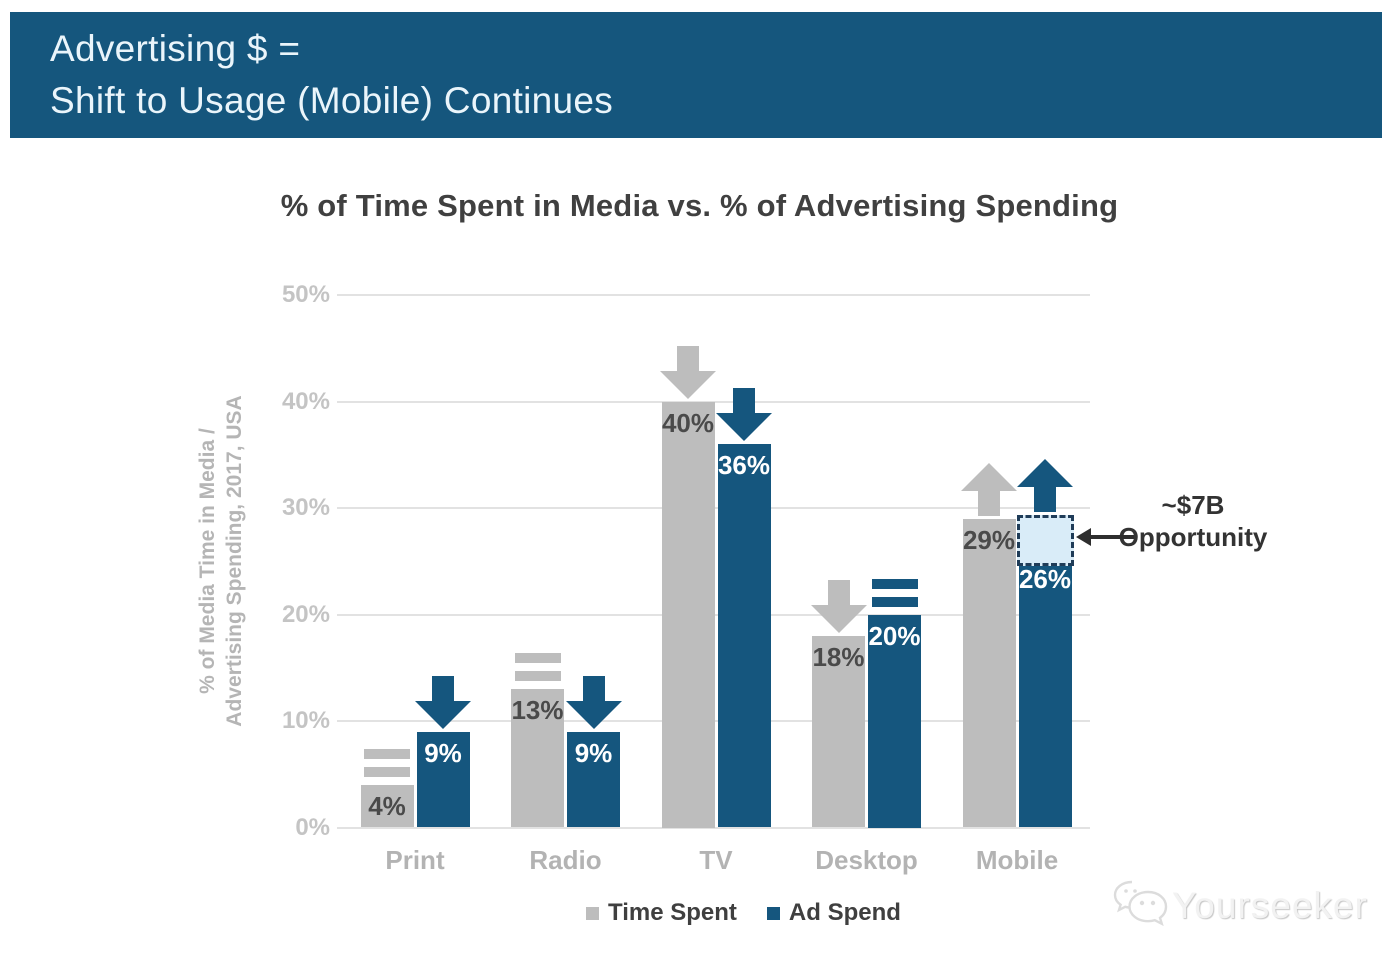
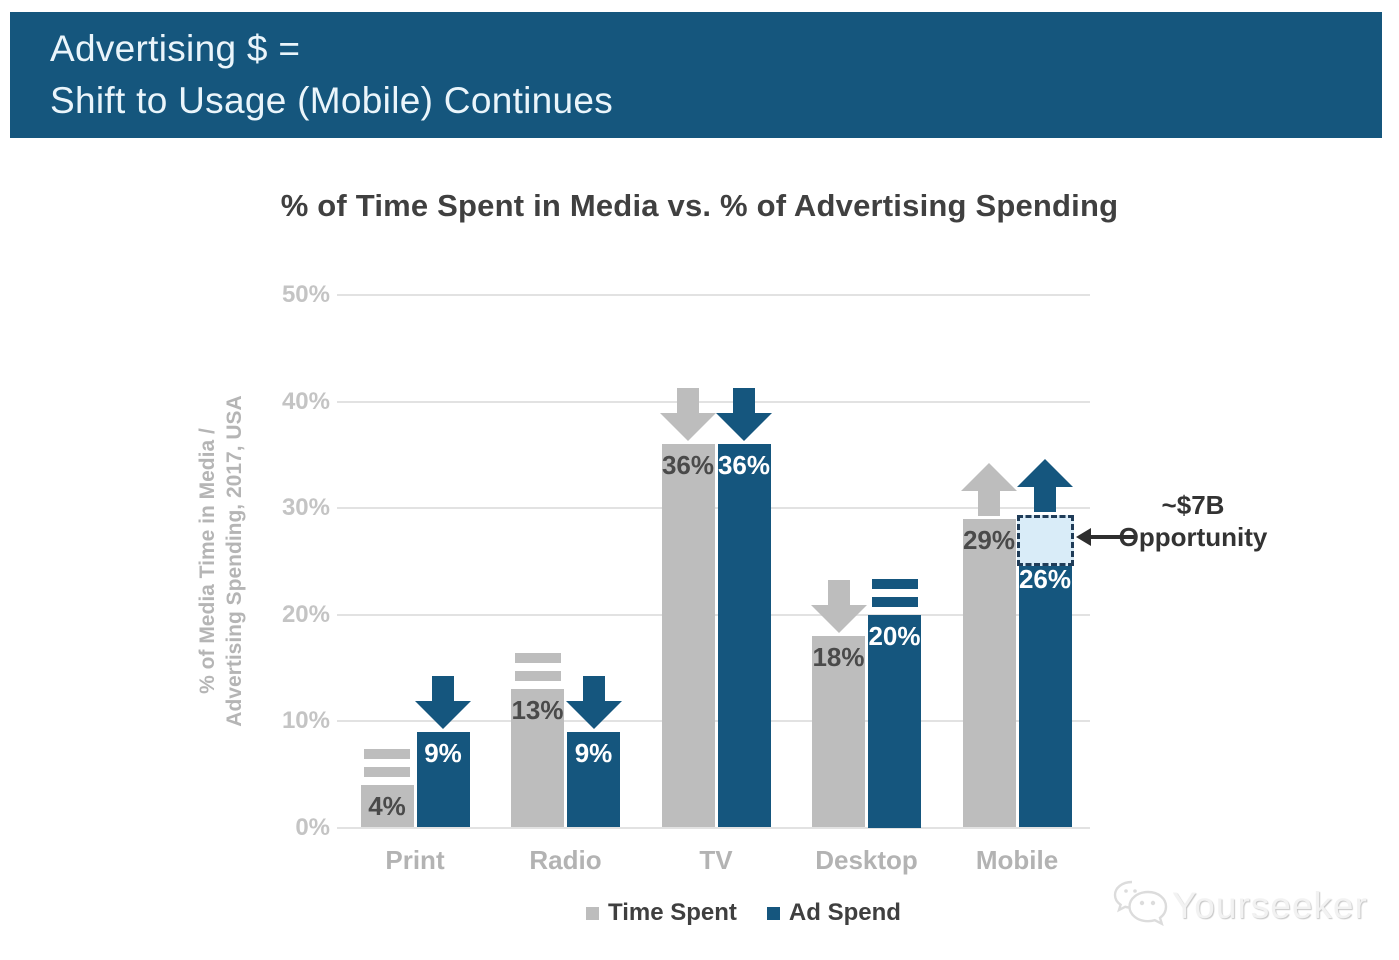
Time Spent/TV: 40% -> 36%
